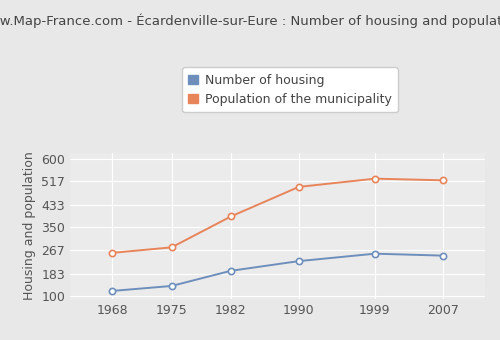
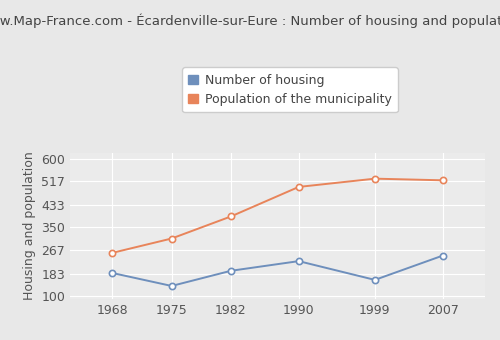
Number of housing/1968: 120 -> 185
Population of the municipality/1975: 278 -> 310
Number of housing/1999: 255 -> 160
